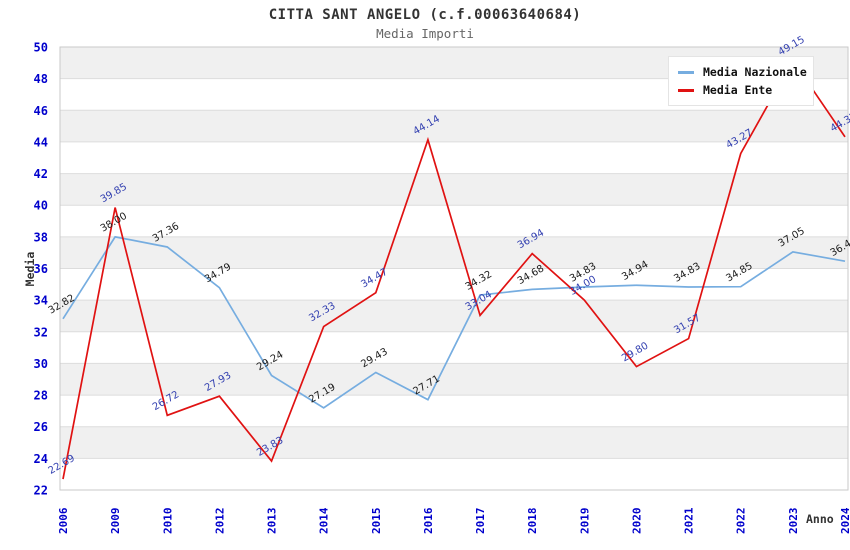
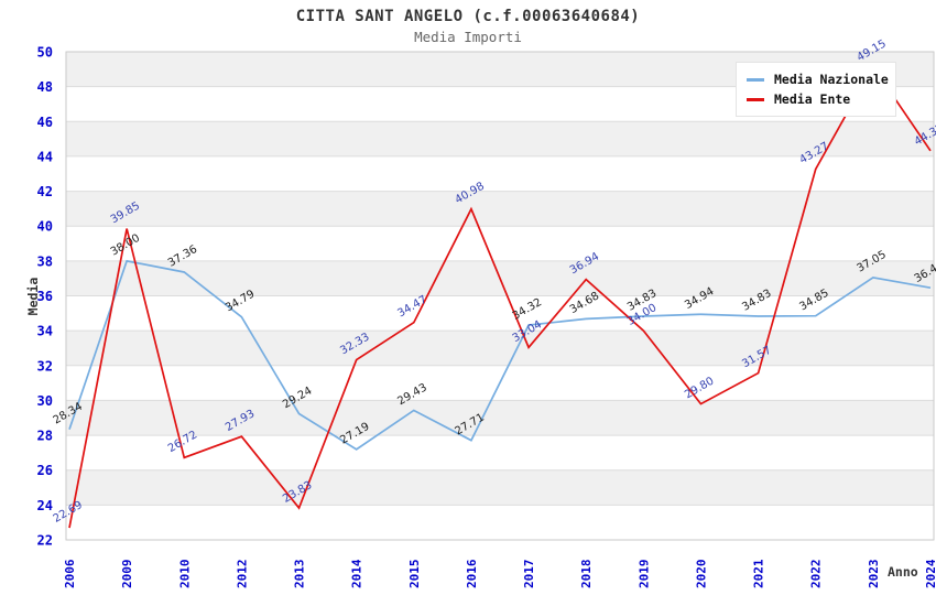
Media Nazionale/2006: 32.82 -> 28.34
Media Ente/2016: 44.14 -> 40.98
